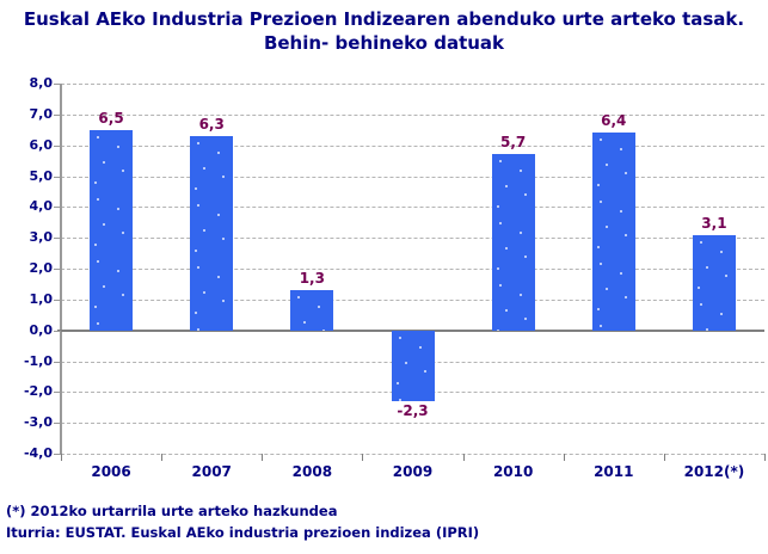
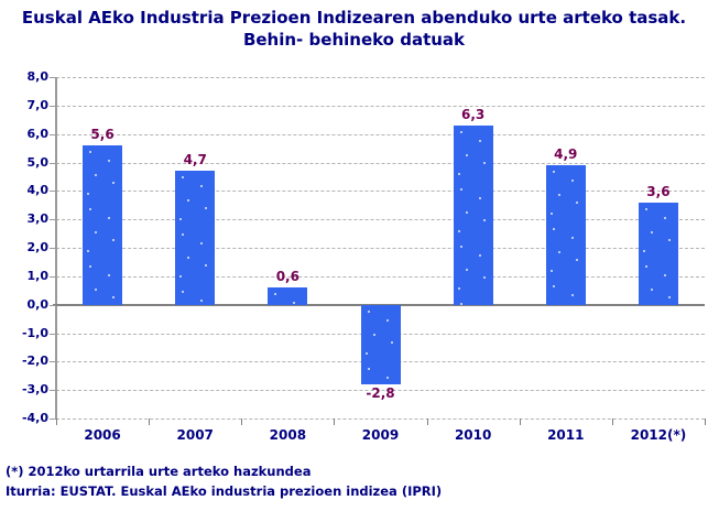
2006: 6,5 -> 5,6
2007: 6,3 -> 4,7
2008: 1,3 -> 0,6
2009: -2,3 -> -2,8
2010: 5,7 -> 6,3
2011: 6,4 -> 4,9
2012(*): 3,1 -> 3,6
